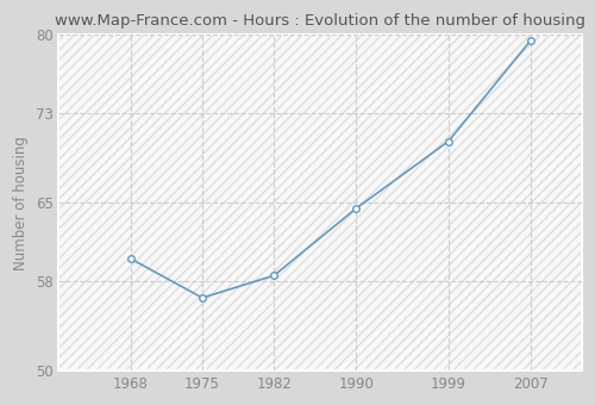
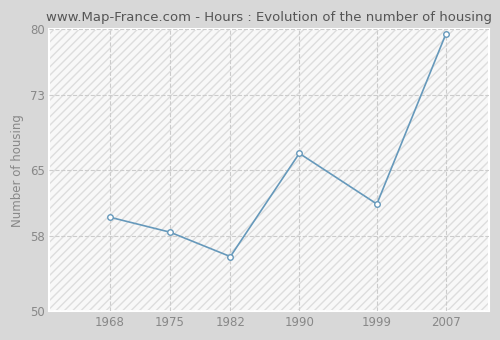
1975: 56.5 -> 58.4
1982: 58.5 -> 55.8
1990: 64.5 -> 66.8
1999: 70.5 -> 61.4
